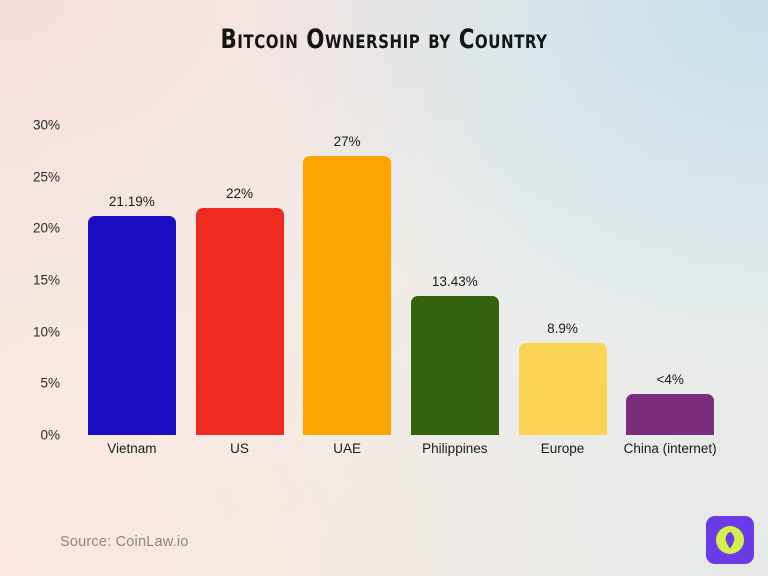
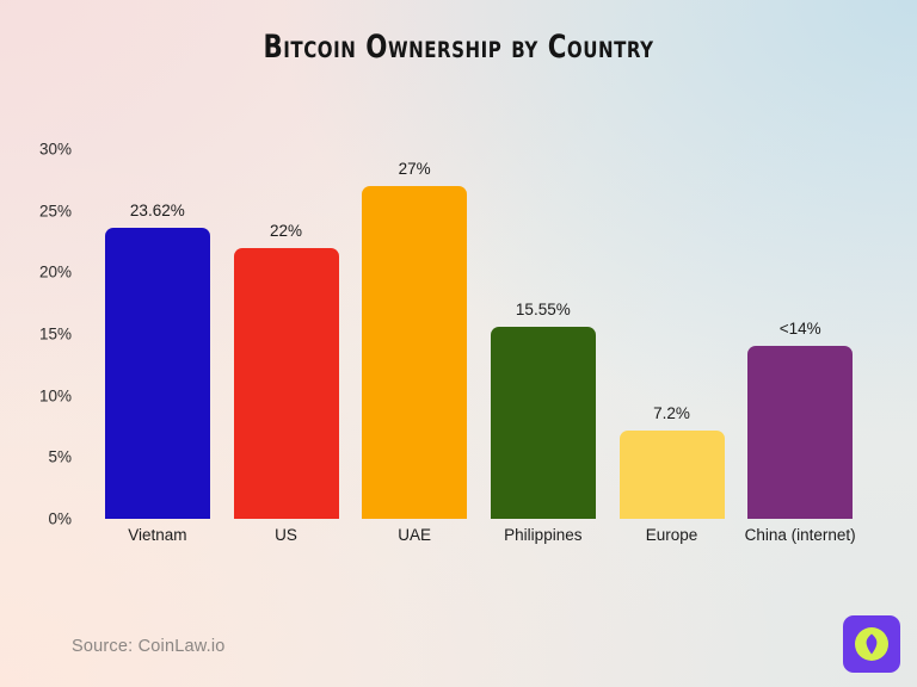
Vietnam: 21.19% -> 23.62%
Philippines: 13.43% -> 15.55%
Europe: 8.9% -> 7.2%
China (internet): 4 -> 14
